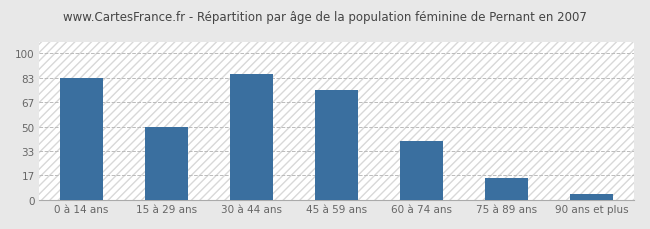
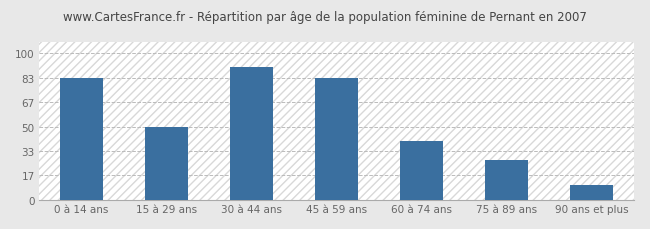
30 à 44 ans: 86 -> 91
45 à 59 ans: 75 -> 83
75 à 89 ans: 15 -> 27
90 ans et plus: 4 -> 10
